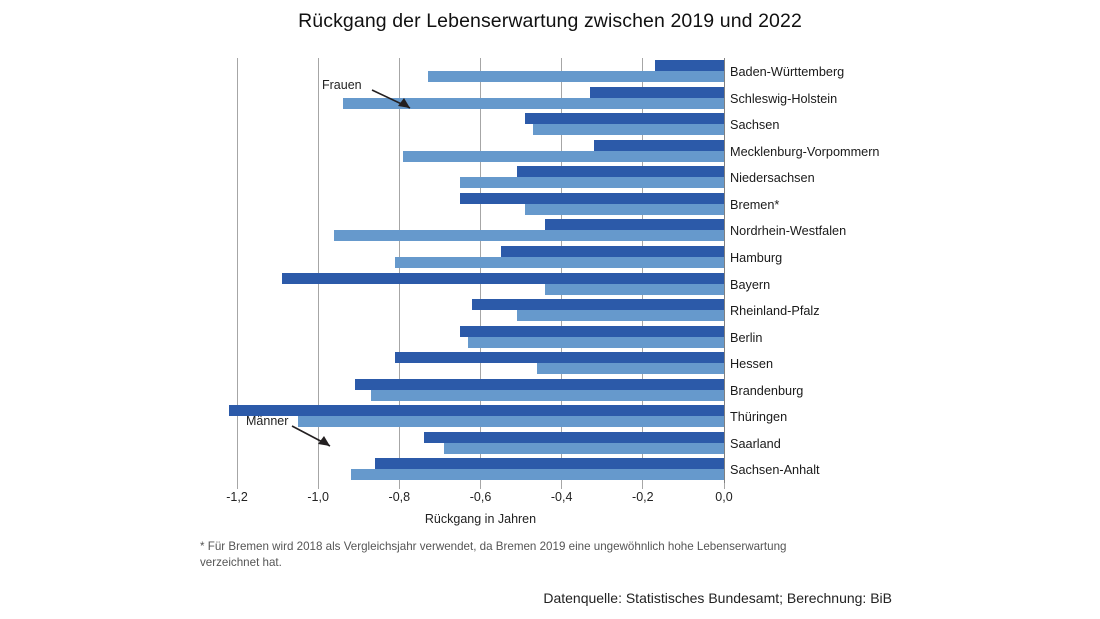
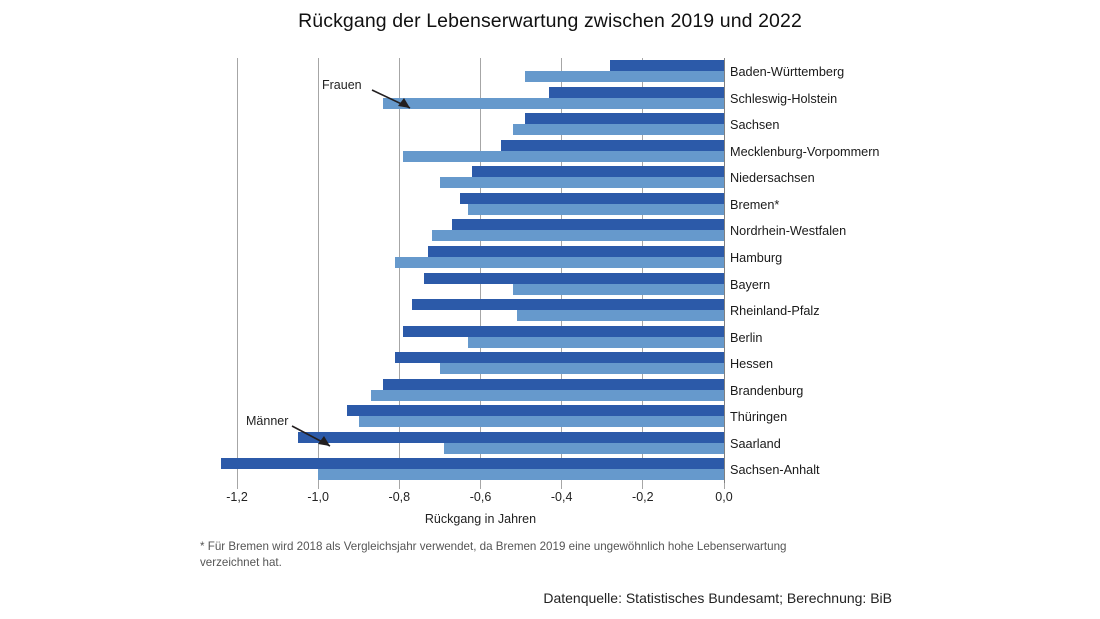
Männer/Baden-Württemberg: -0,17 -> -0,28
Frauen/Baden-Württemberg: -0,73 -> -0,49
Männer/Schleswig-Holstein: -0,33 -> -0,43
Frauen/Schleswig-Holstein: -0,94 -> -0,84
Frauen/Sachsen: -0,47 -> -0,52
Männer/Mecklenburg-Vorpommern: -0,32 -> -0,55
Männer/Niedersachsen: -0,51 -> -0,62
Frauen/Niedersachsen: -0,65 -> -0,70
Frauen/Bremen*: -0,49 -> -0,63
Männer/Nordrhein-Westfalen: -0,44 -> -0,67
Frauen/Nordrhein-Westfalen: -0,96 -> -0,72
Männer/Hamburg: -0,55 -> -0,73
Männer/Bayern: -1,09 -> -0,74
Frauen/Bayern: -0,44 -> -0,52
Männer/Rheinland-Pfalz: -0,62 -> -0,77
Männer/Berlin: -0,65 -> -0,79
Frauen/Hessen: -0,46 -> -0,70
Männer/Brandenburg: -0,91 -> -0,84
Männer/Thüringen: -1,22 -> -0,93
Frauen/Thüringen: -1,05 -> -0,90
Männer/Saarland: -0,74 -> -1,05
Männer/Sachsen-Anhalt: -0,86 -> -1,24
Frauen/Sachsen-Anhalt: -0,92 -> -1,00
